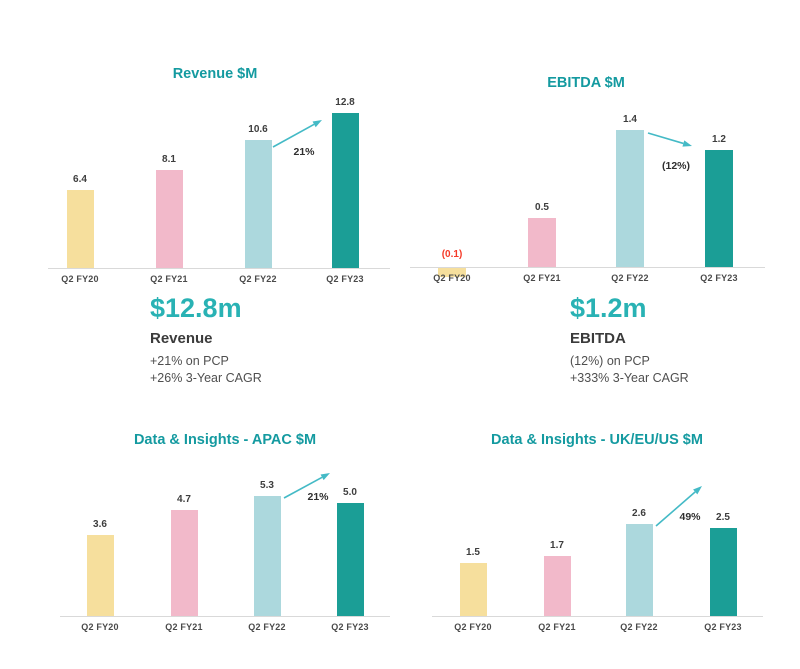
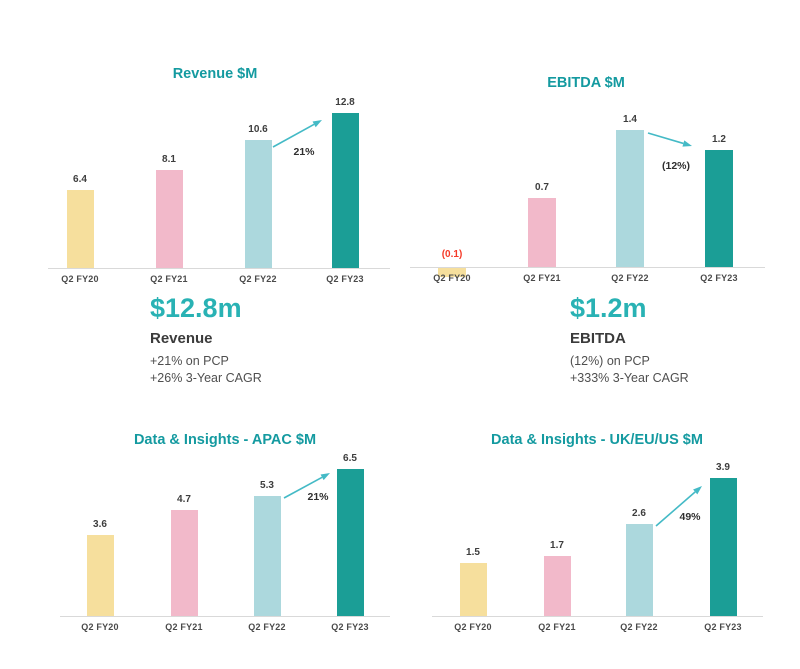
EBITDA $M/Q2 FY21: 0.5 -> 0.7
Data & Insights - APAC $M/Q2 FY23: 5.0 -> 6.5
Data & Insights - UK/EU/US $M/Q2 FY23: 2.5 -> 3.9
